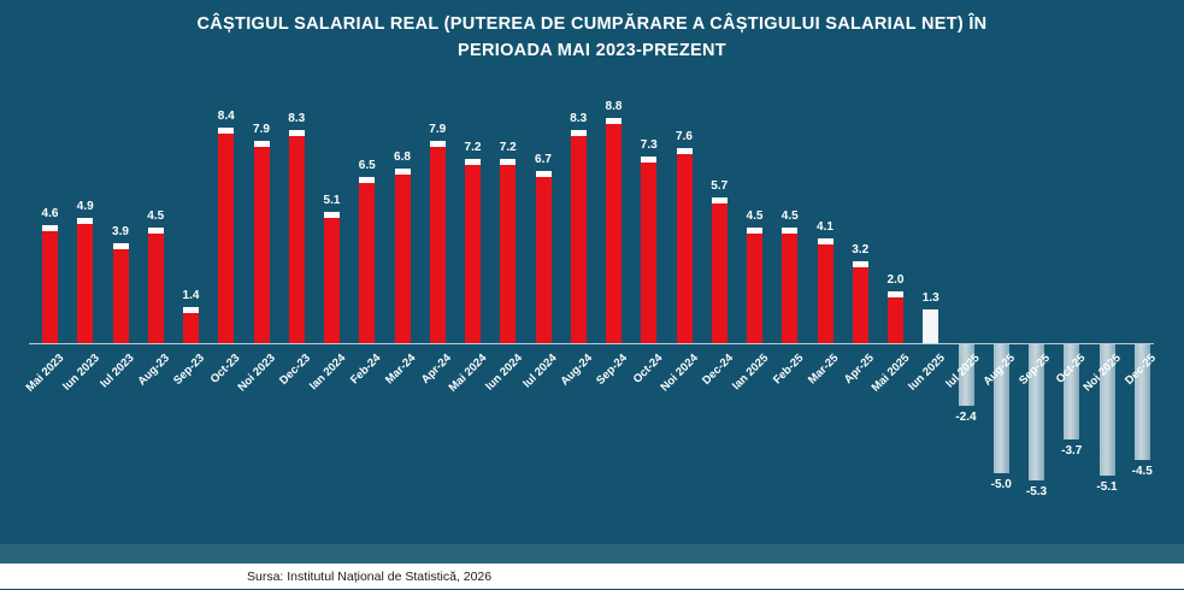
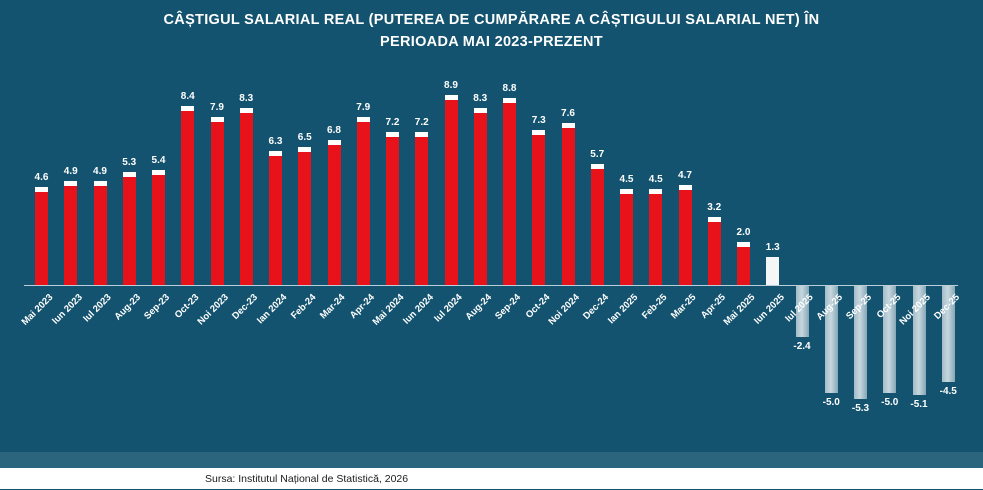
Iul 2023: 3.9 -> 4.9
Aug-23: 4.5 -> 5.3
Sep-23: 1.4 -> 5.4
Ian 2024: 5.1 -> 6.3
Iul 2024: 6.7 -> 8.9
Mar-25: 4.1 -> 4.7
Oct-25: -3.7 -> -5.0
